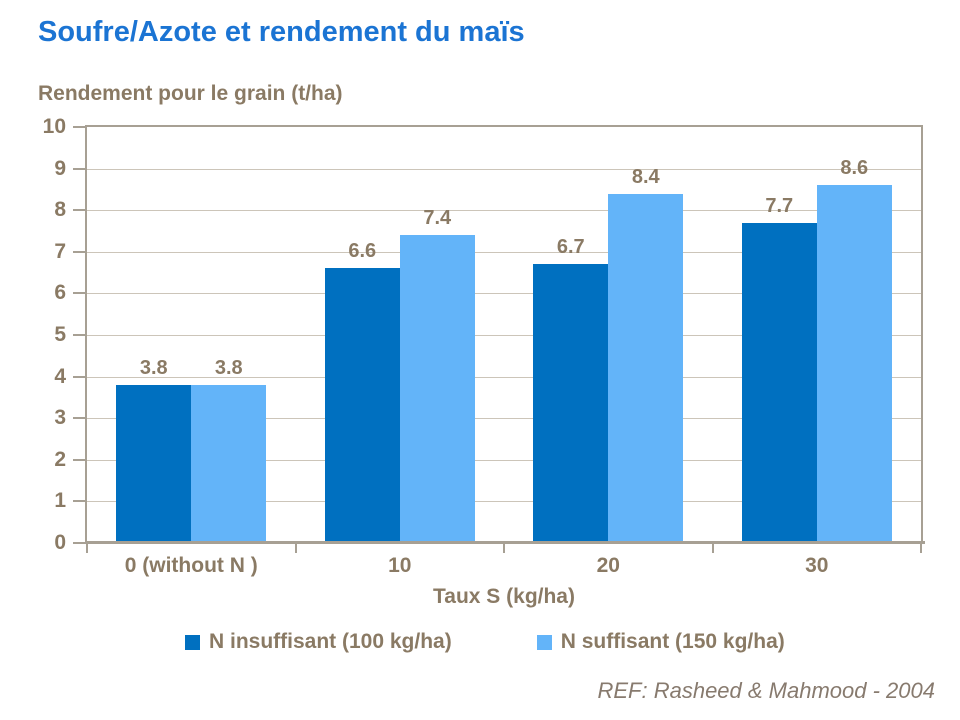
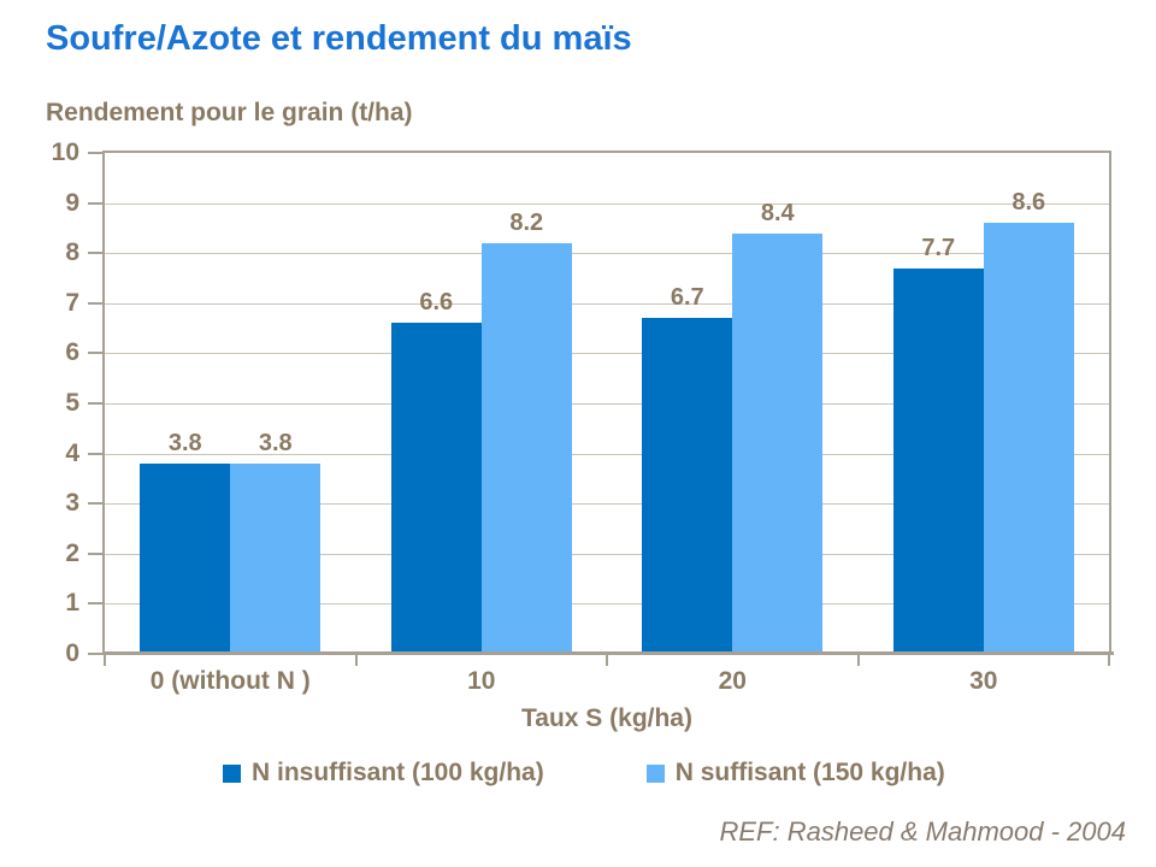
N suffisant (150 kg/ha)/10: 7.4 -> 8.2
